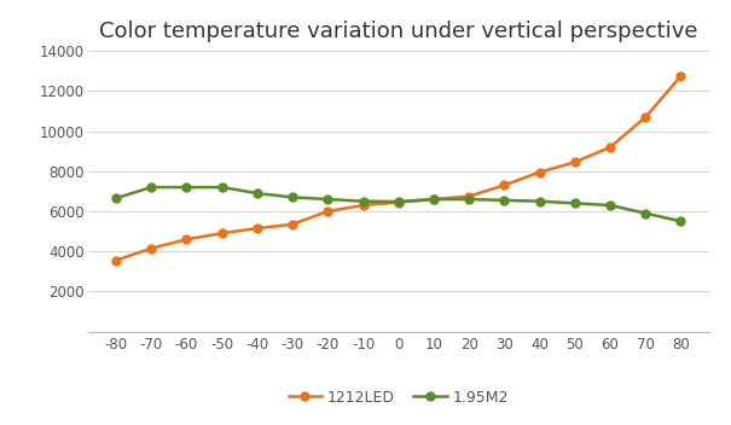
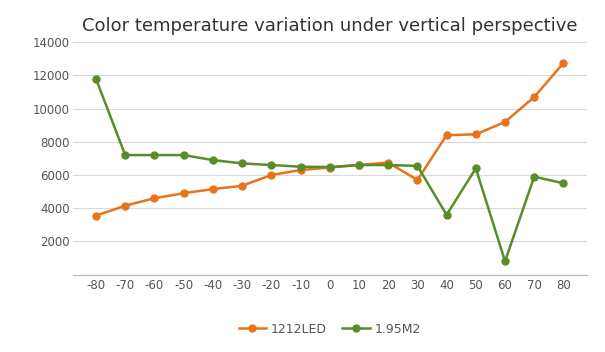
1.95M2/-80: 6600 -> 11800
1212LED/30: 7300 -> 5700
1212LED/40: 8000 -> 8400
1.95M2/40: 6500 -> 3600
1.95M2/60: 6300 -> 800
